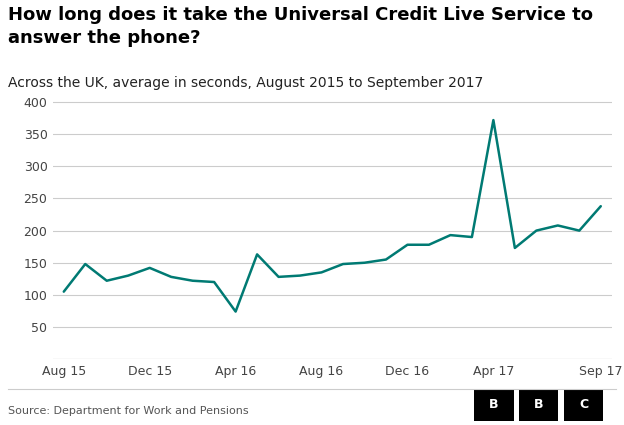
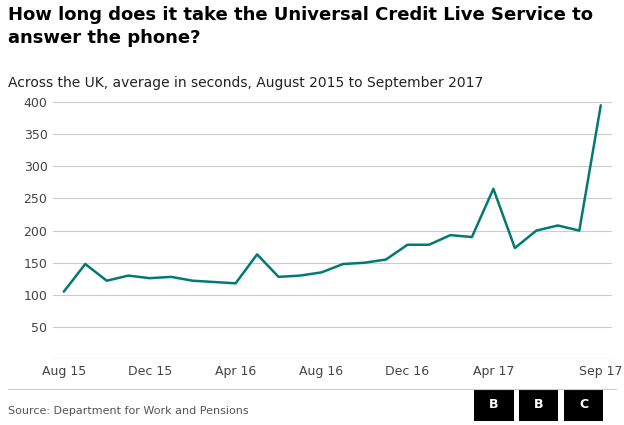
Dec 15: 142 -> 126
Apr 16: 74 -> 118
Apr 17: 372 -> 265
Sep 17: 238 -> 395
